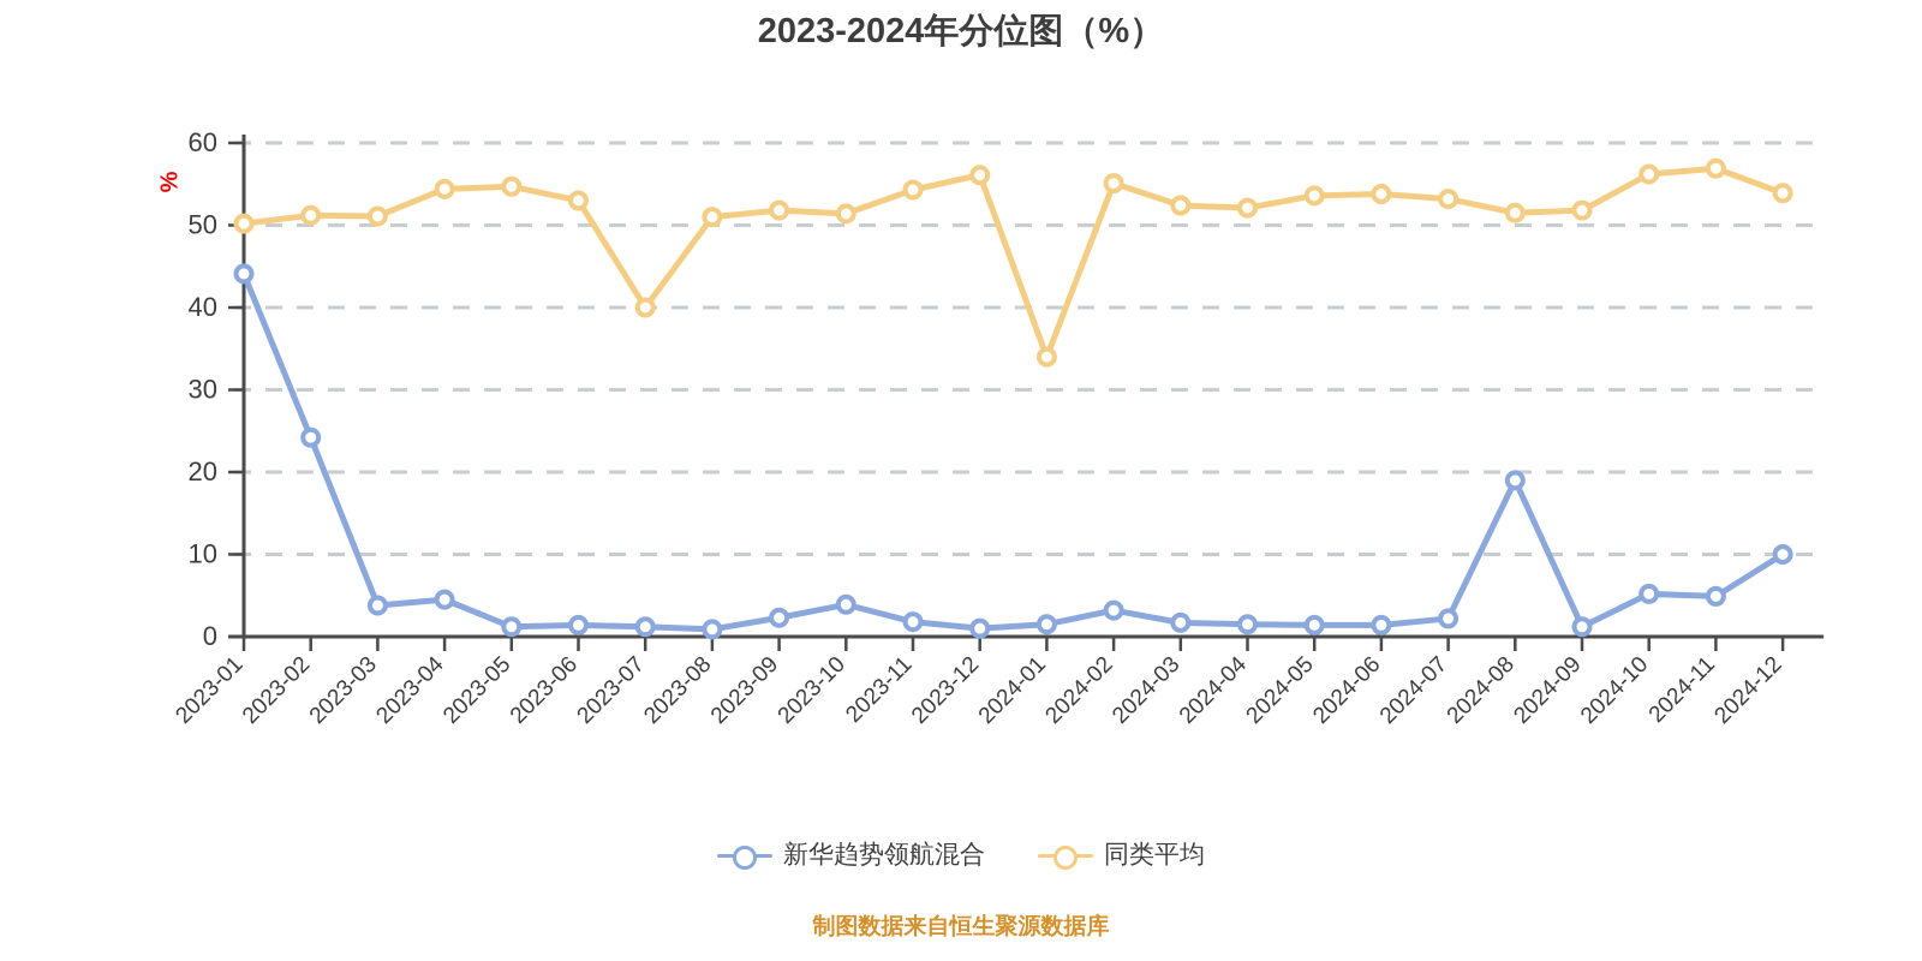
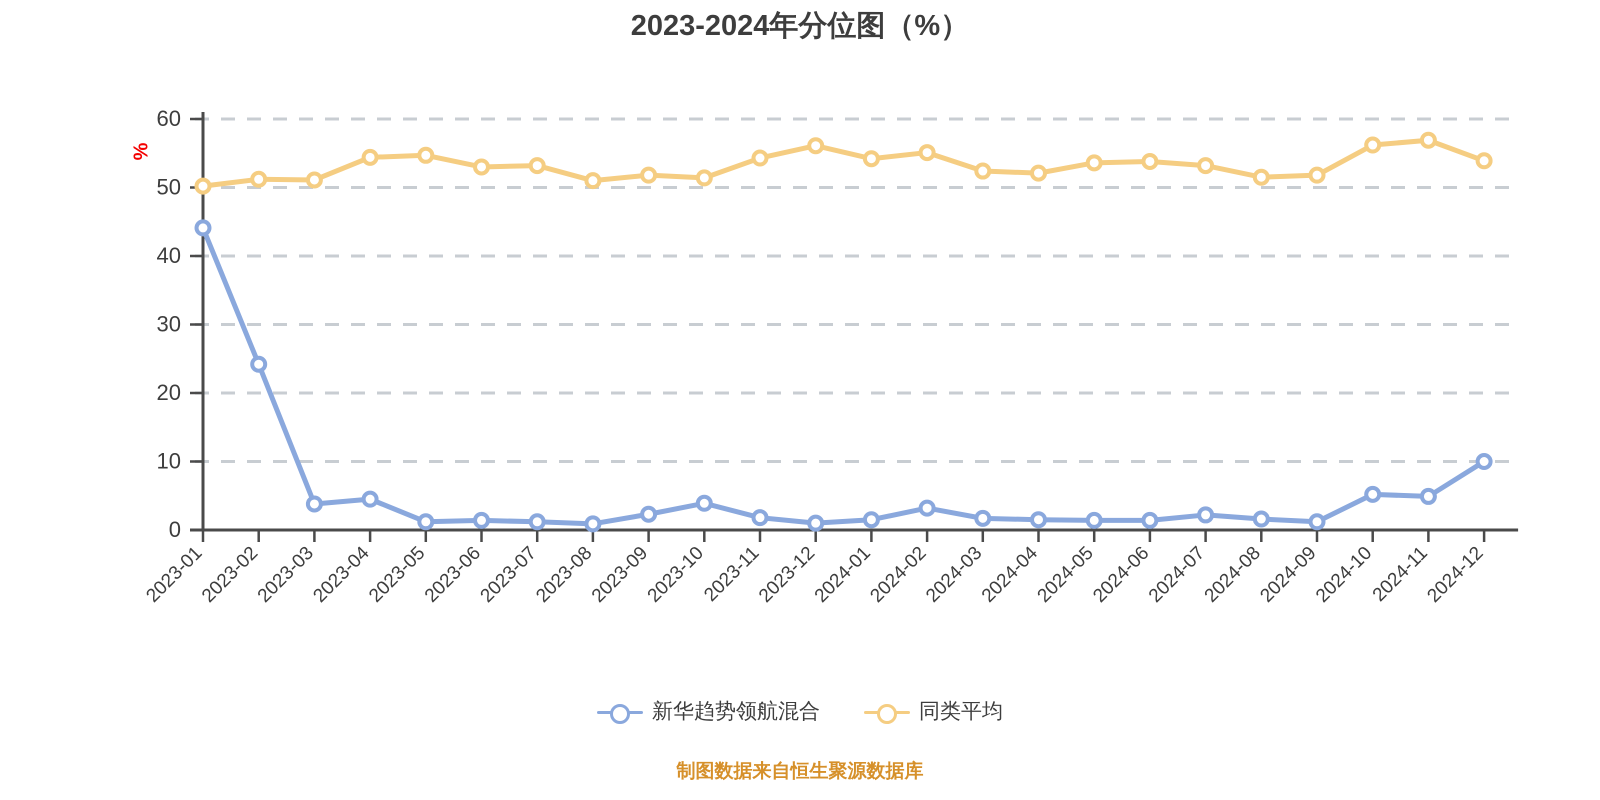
同类平均/2023-07: 40 -> 53
同类平均/2024-01: 34 -> 54
新华趋势领航混合/2024-08: 19 -> 2
